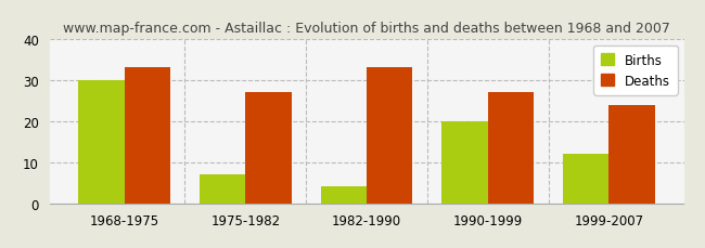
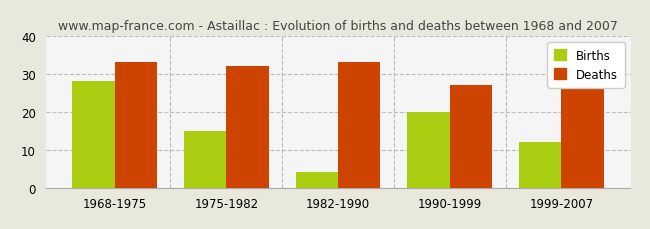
Births/1968-1975: 30 -> 28
Births/1975-1982: 7 -> 15
Deaths/1975-1982: 27 -> 32
Deaths/1999-2007: 24 -> 26
